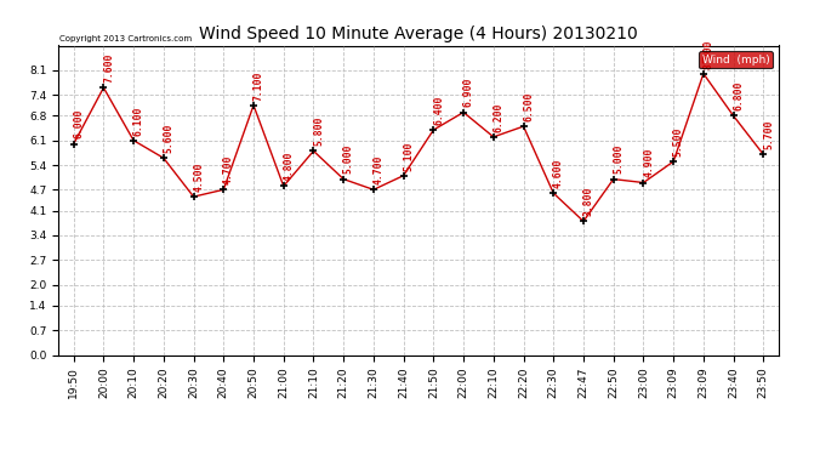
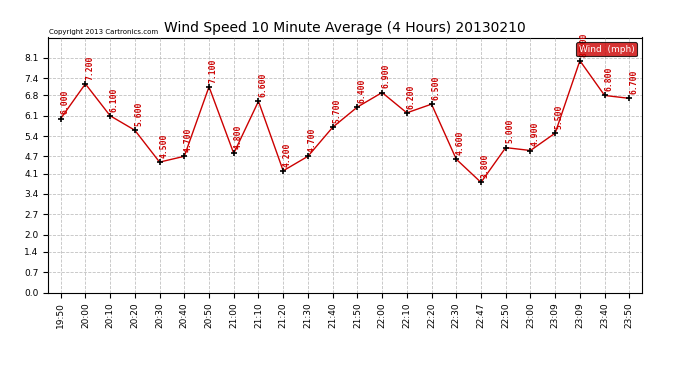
20:00: 7.600 -> 7.200
21:10: 5.800 -> 6.600
21:20: 5.000 -> 4.200
21:40: 5.100 -> 5.700
23:50: 5.700 -> 6.700
